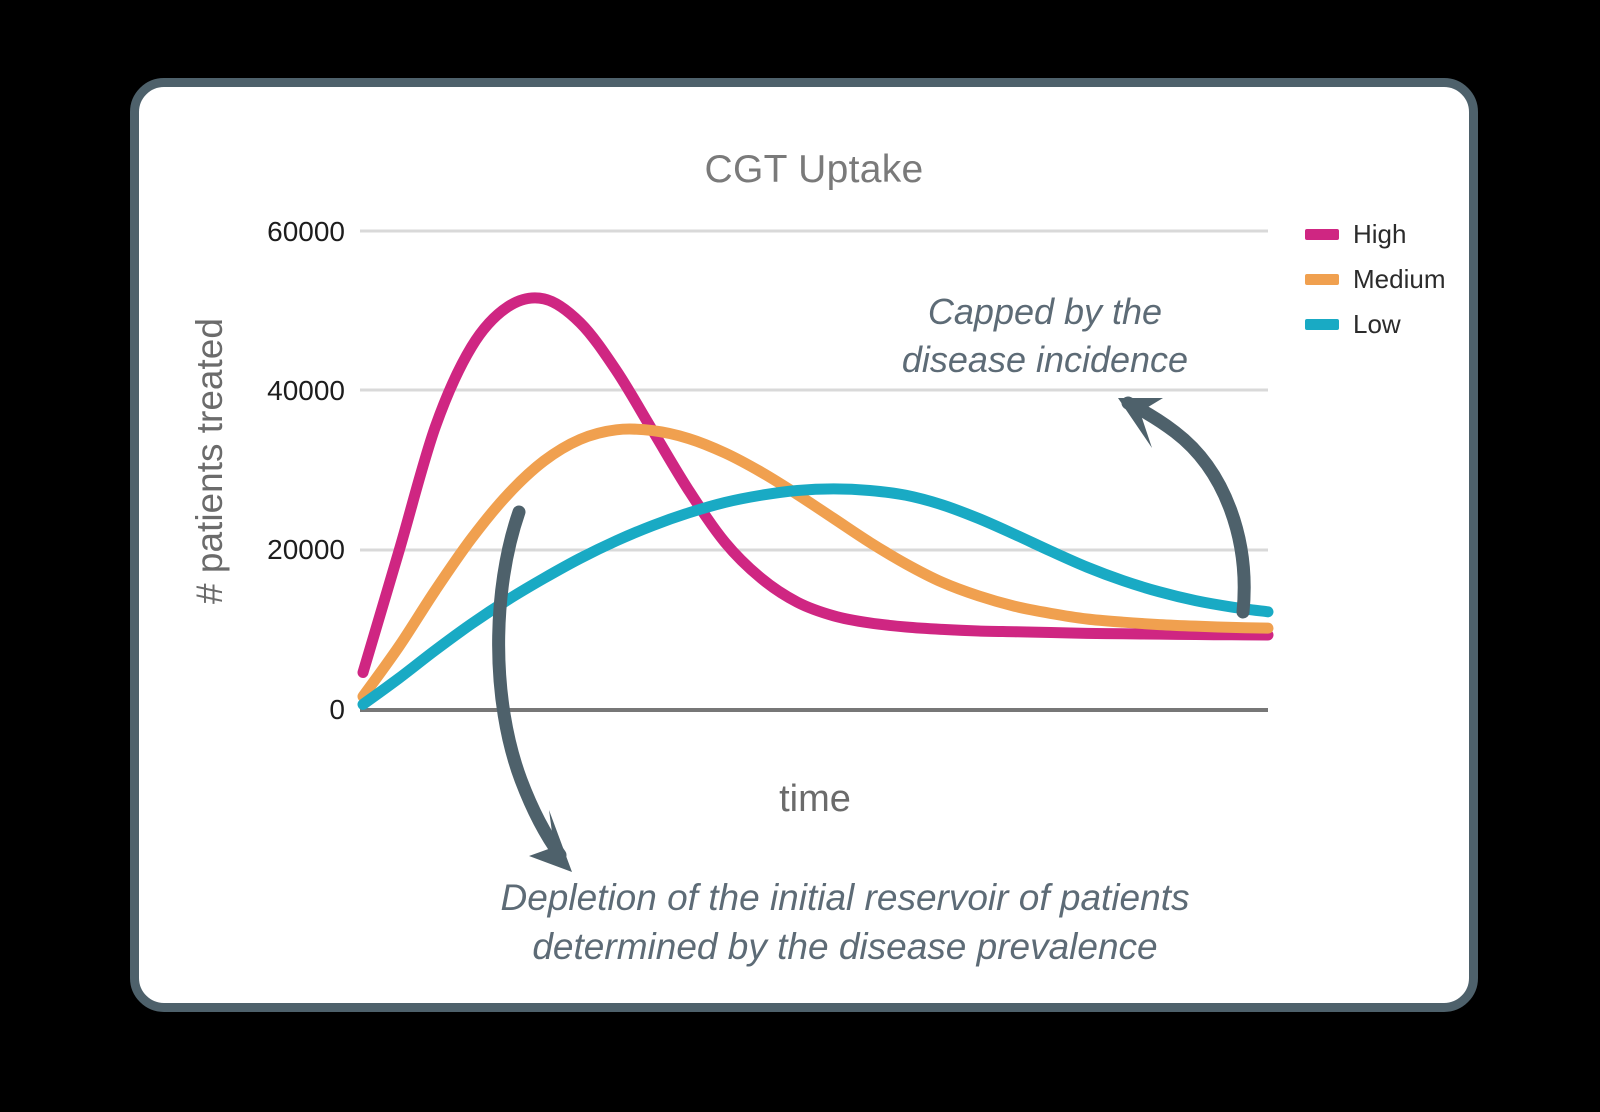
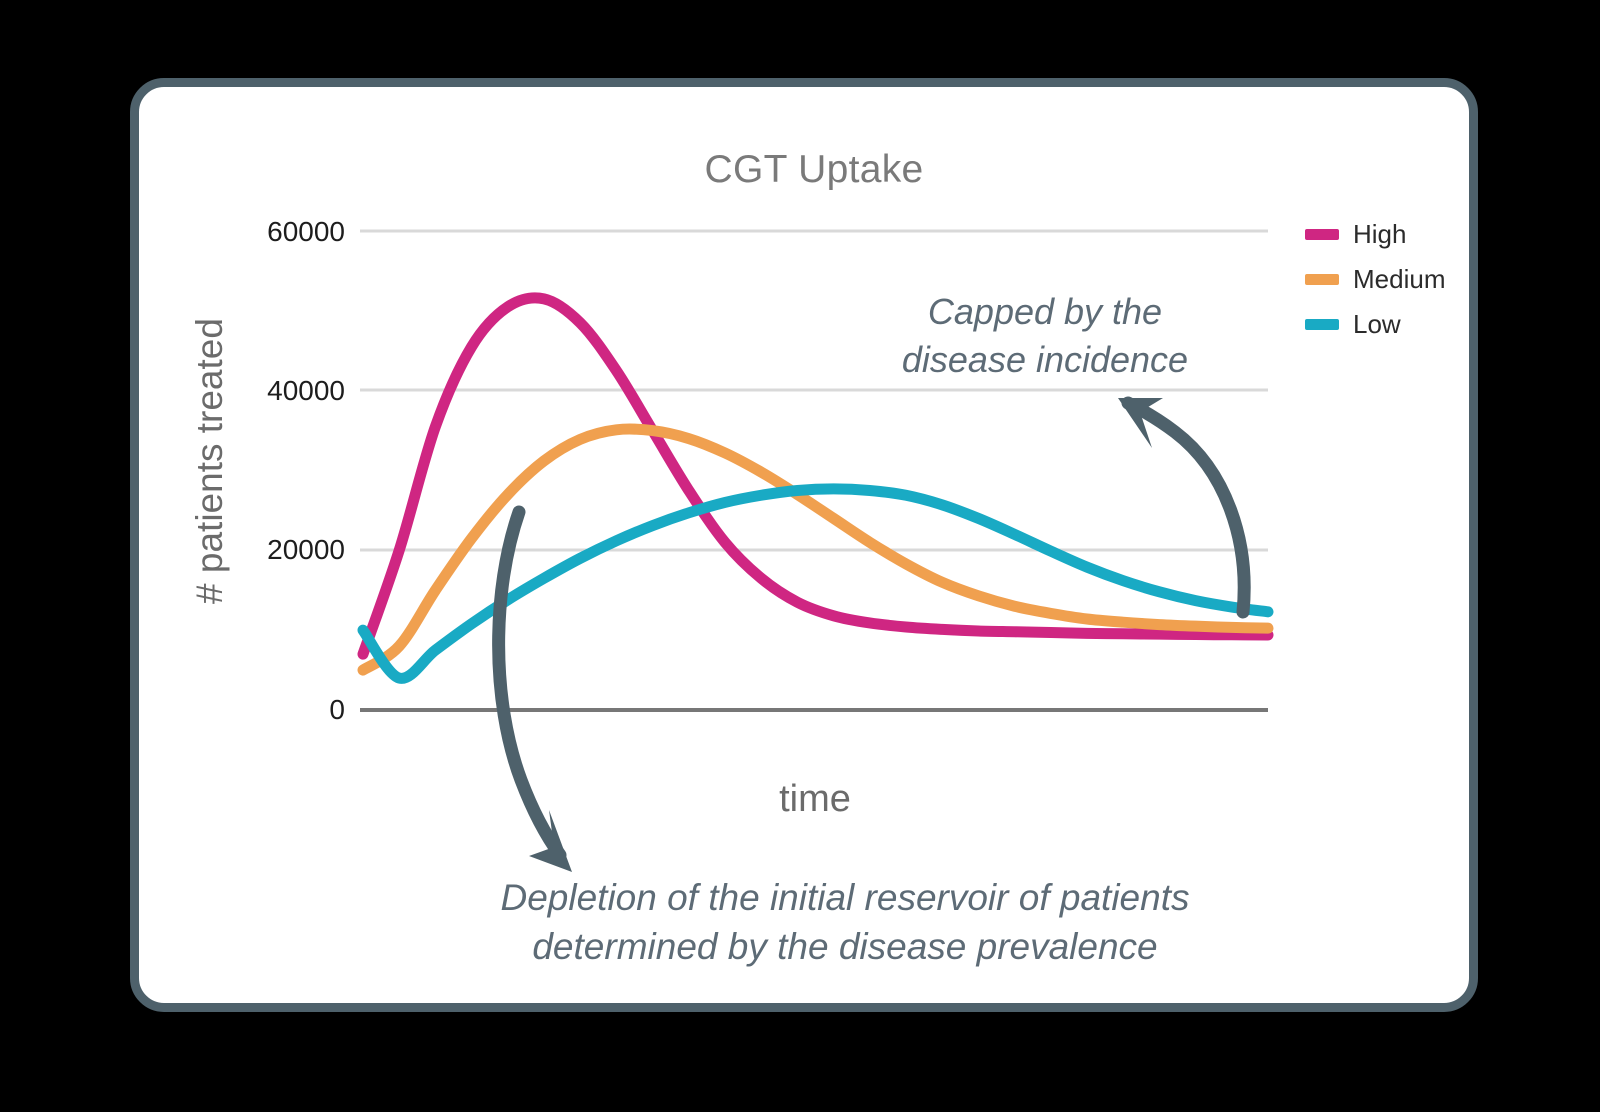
High/0: 5000 -> 7000
Medium/0: 2000 -> 5000
Low/0: 1000 -> 10000
